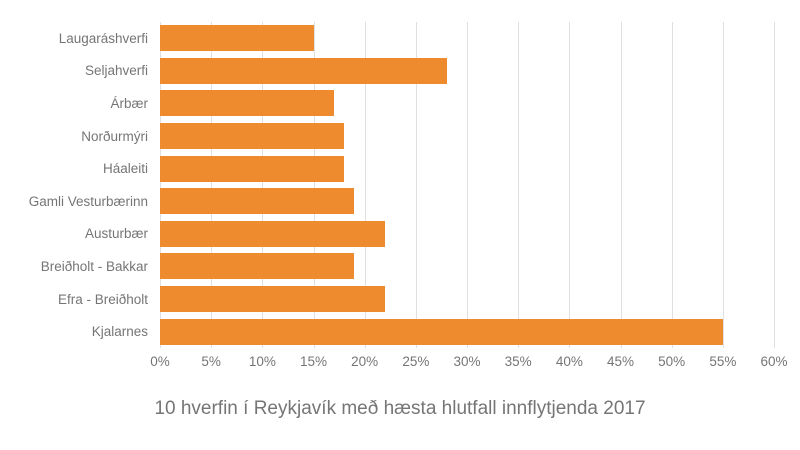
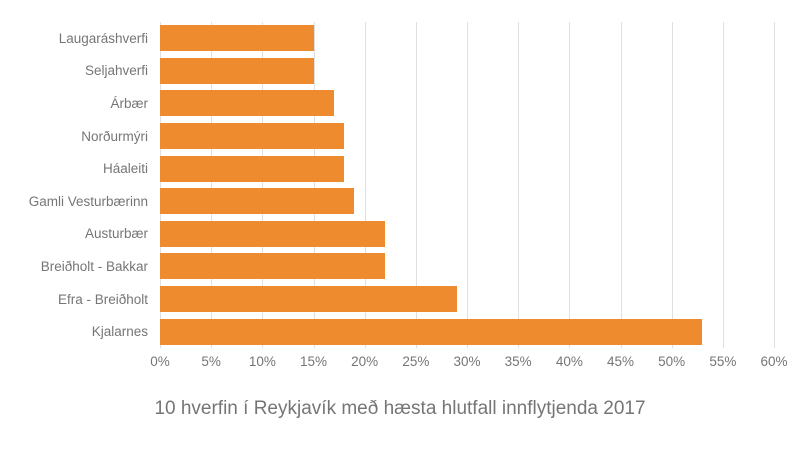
Seljahverfi: 28% -> 15%
Breiðholt - Bakkar: 19% -> 22%
Efra - Breiðholt: 22% -> 29%
Kjalarnes: 55% -> 53%
